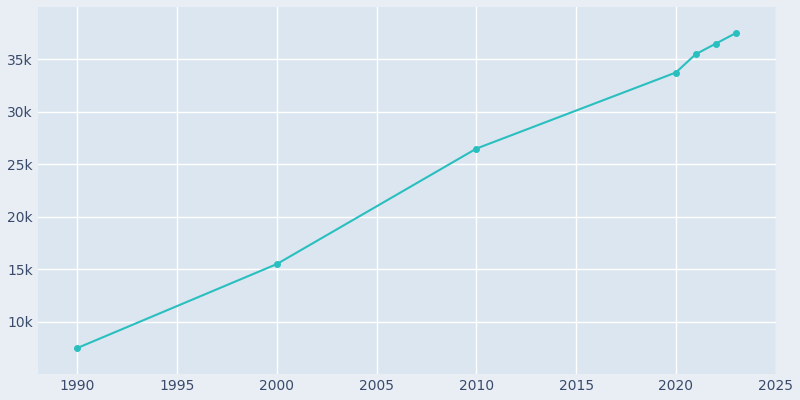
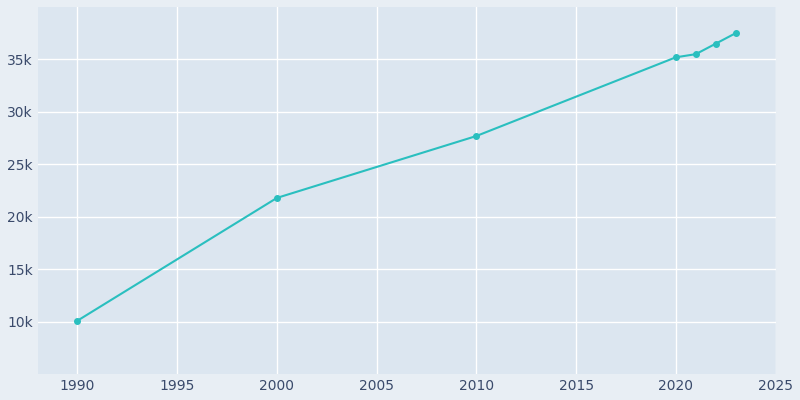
1990: 7.5k -> 10.1k
2000: 15.5k -> 21.8k
2010: 26.5k -> 27.7k
2020: 33.8k -> 35.2k
